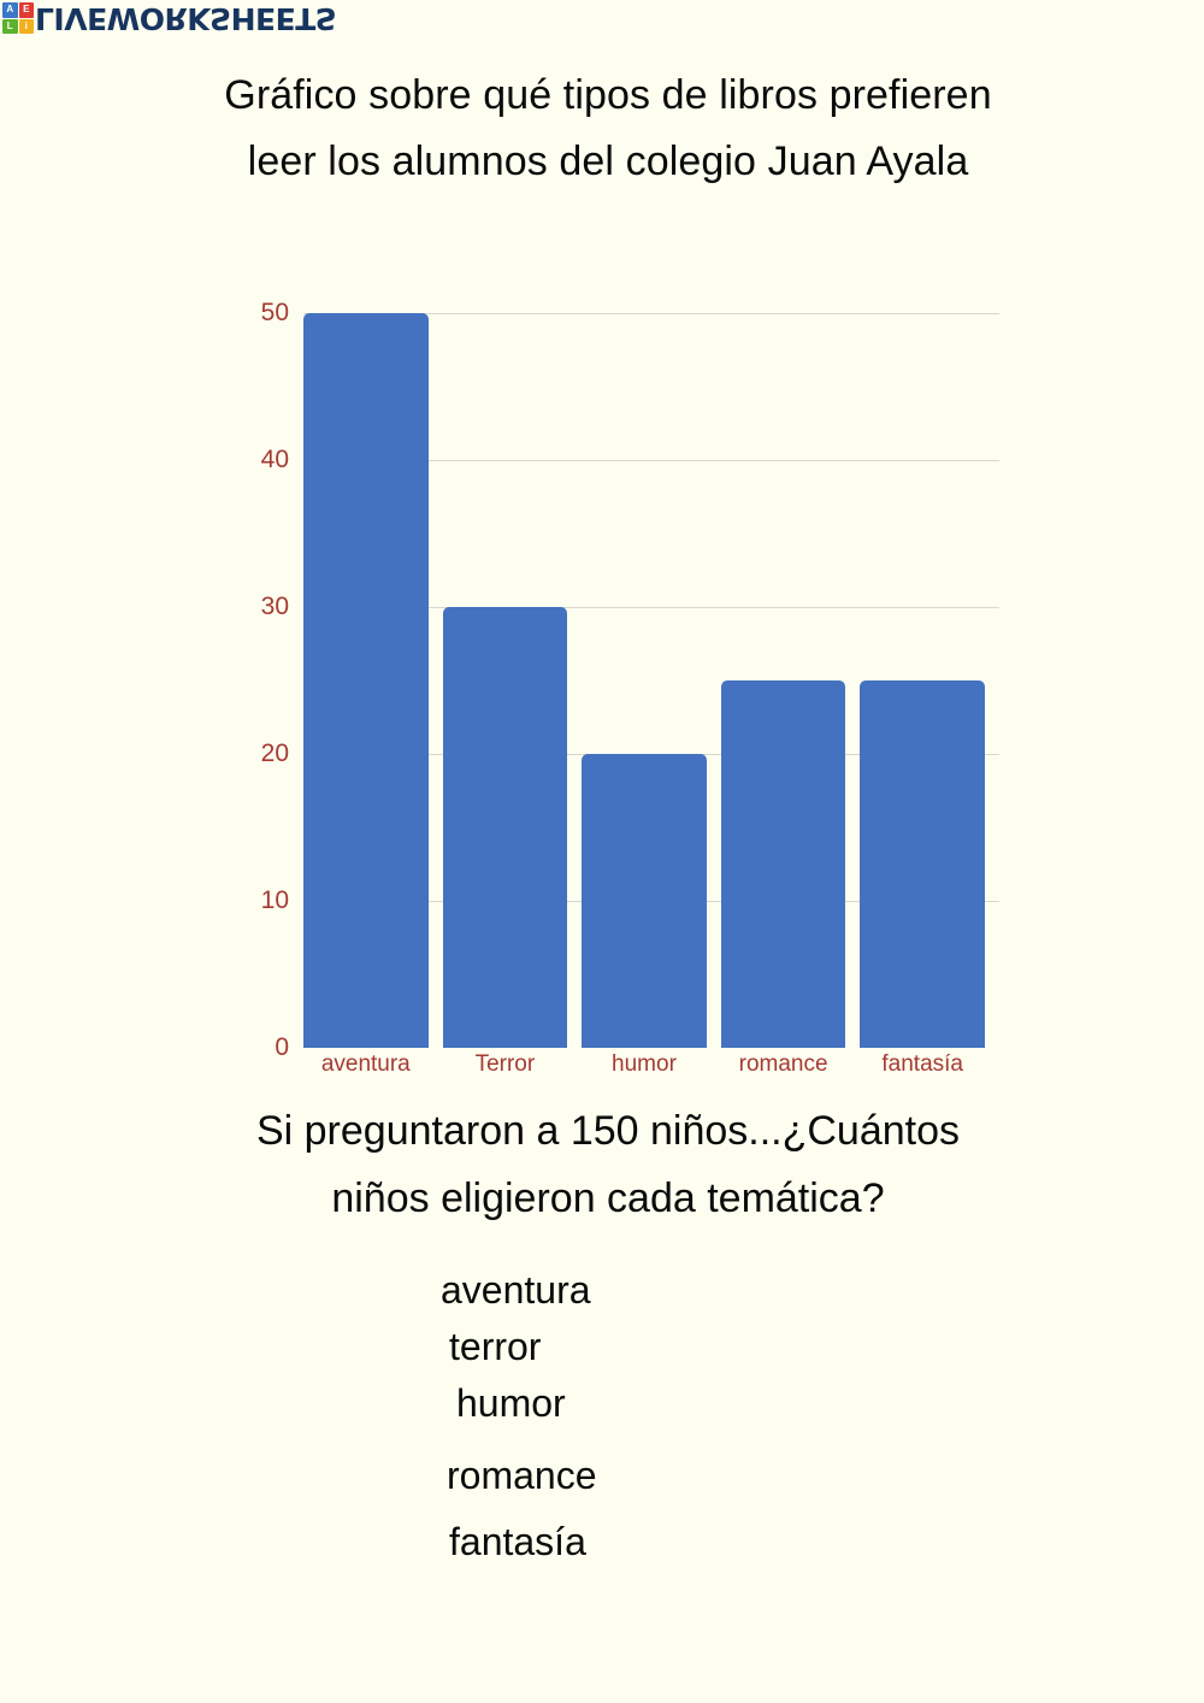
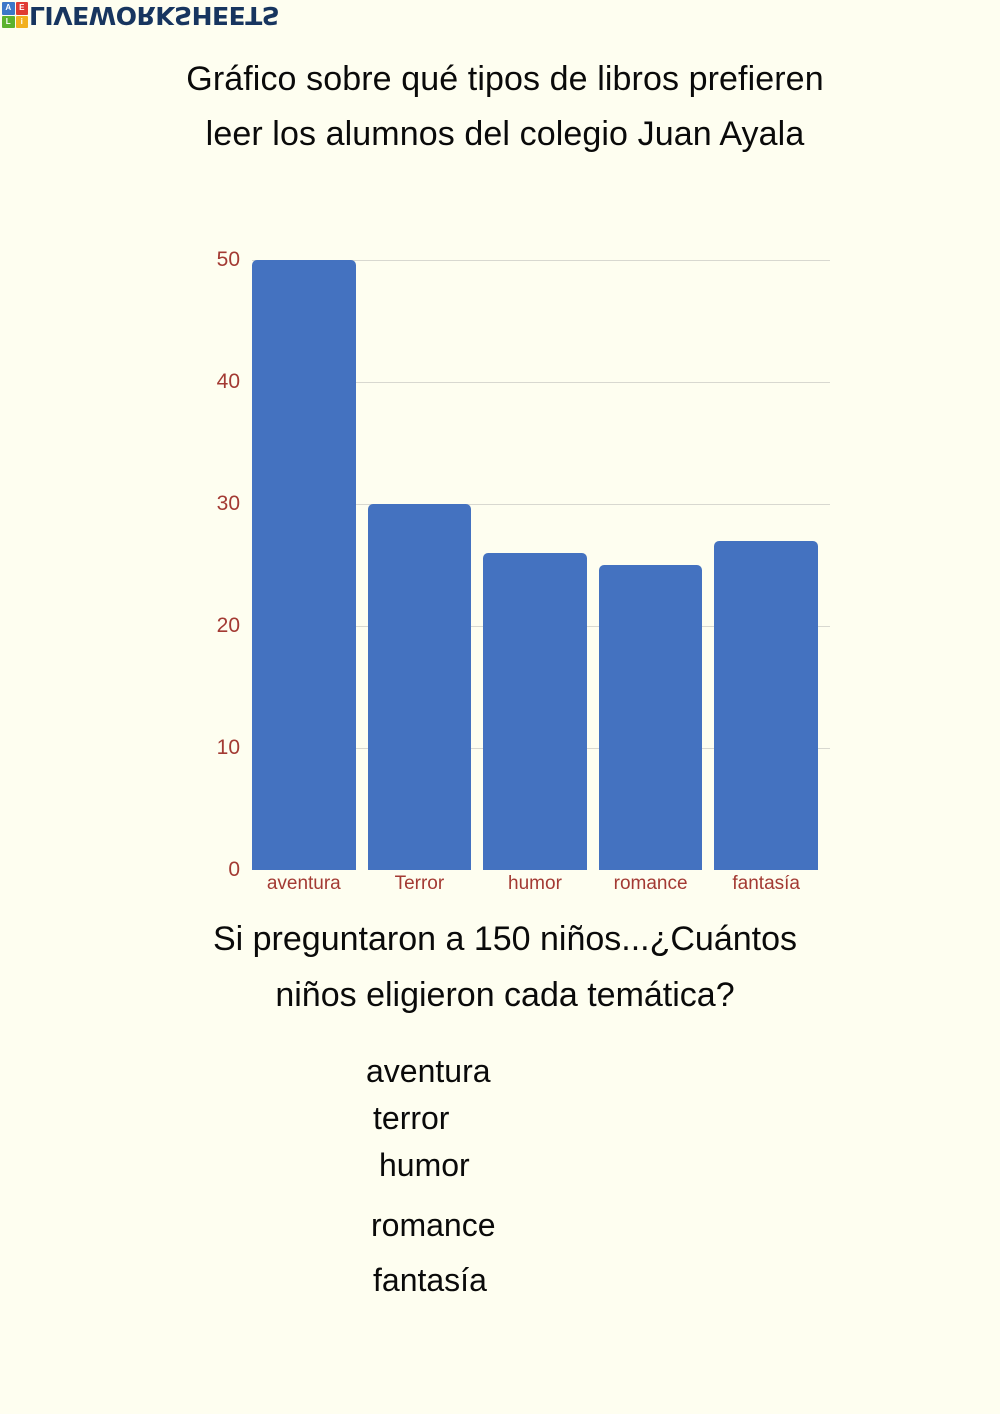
humor: 20 -> 26
fantasía: 25 -> 27
